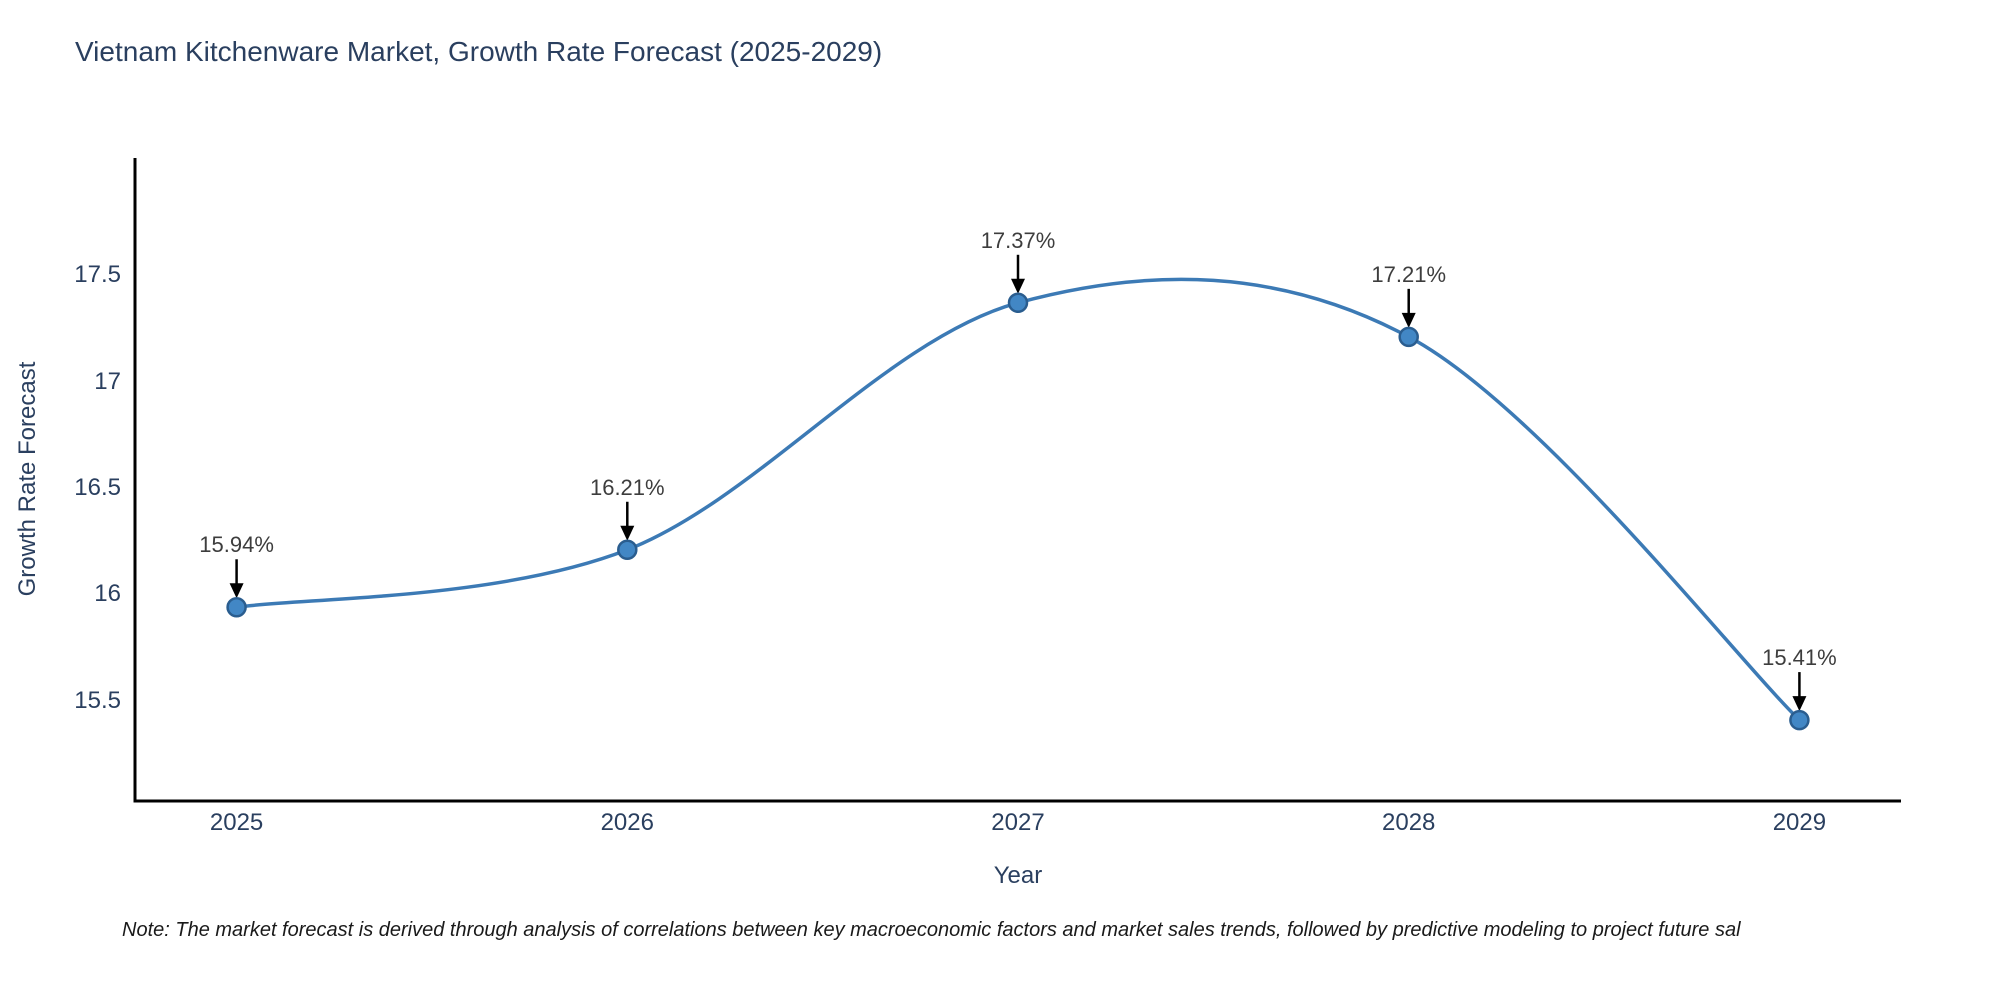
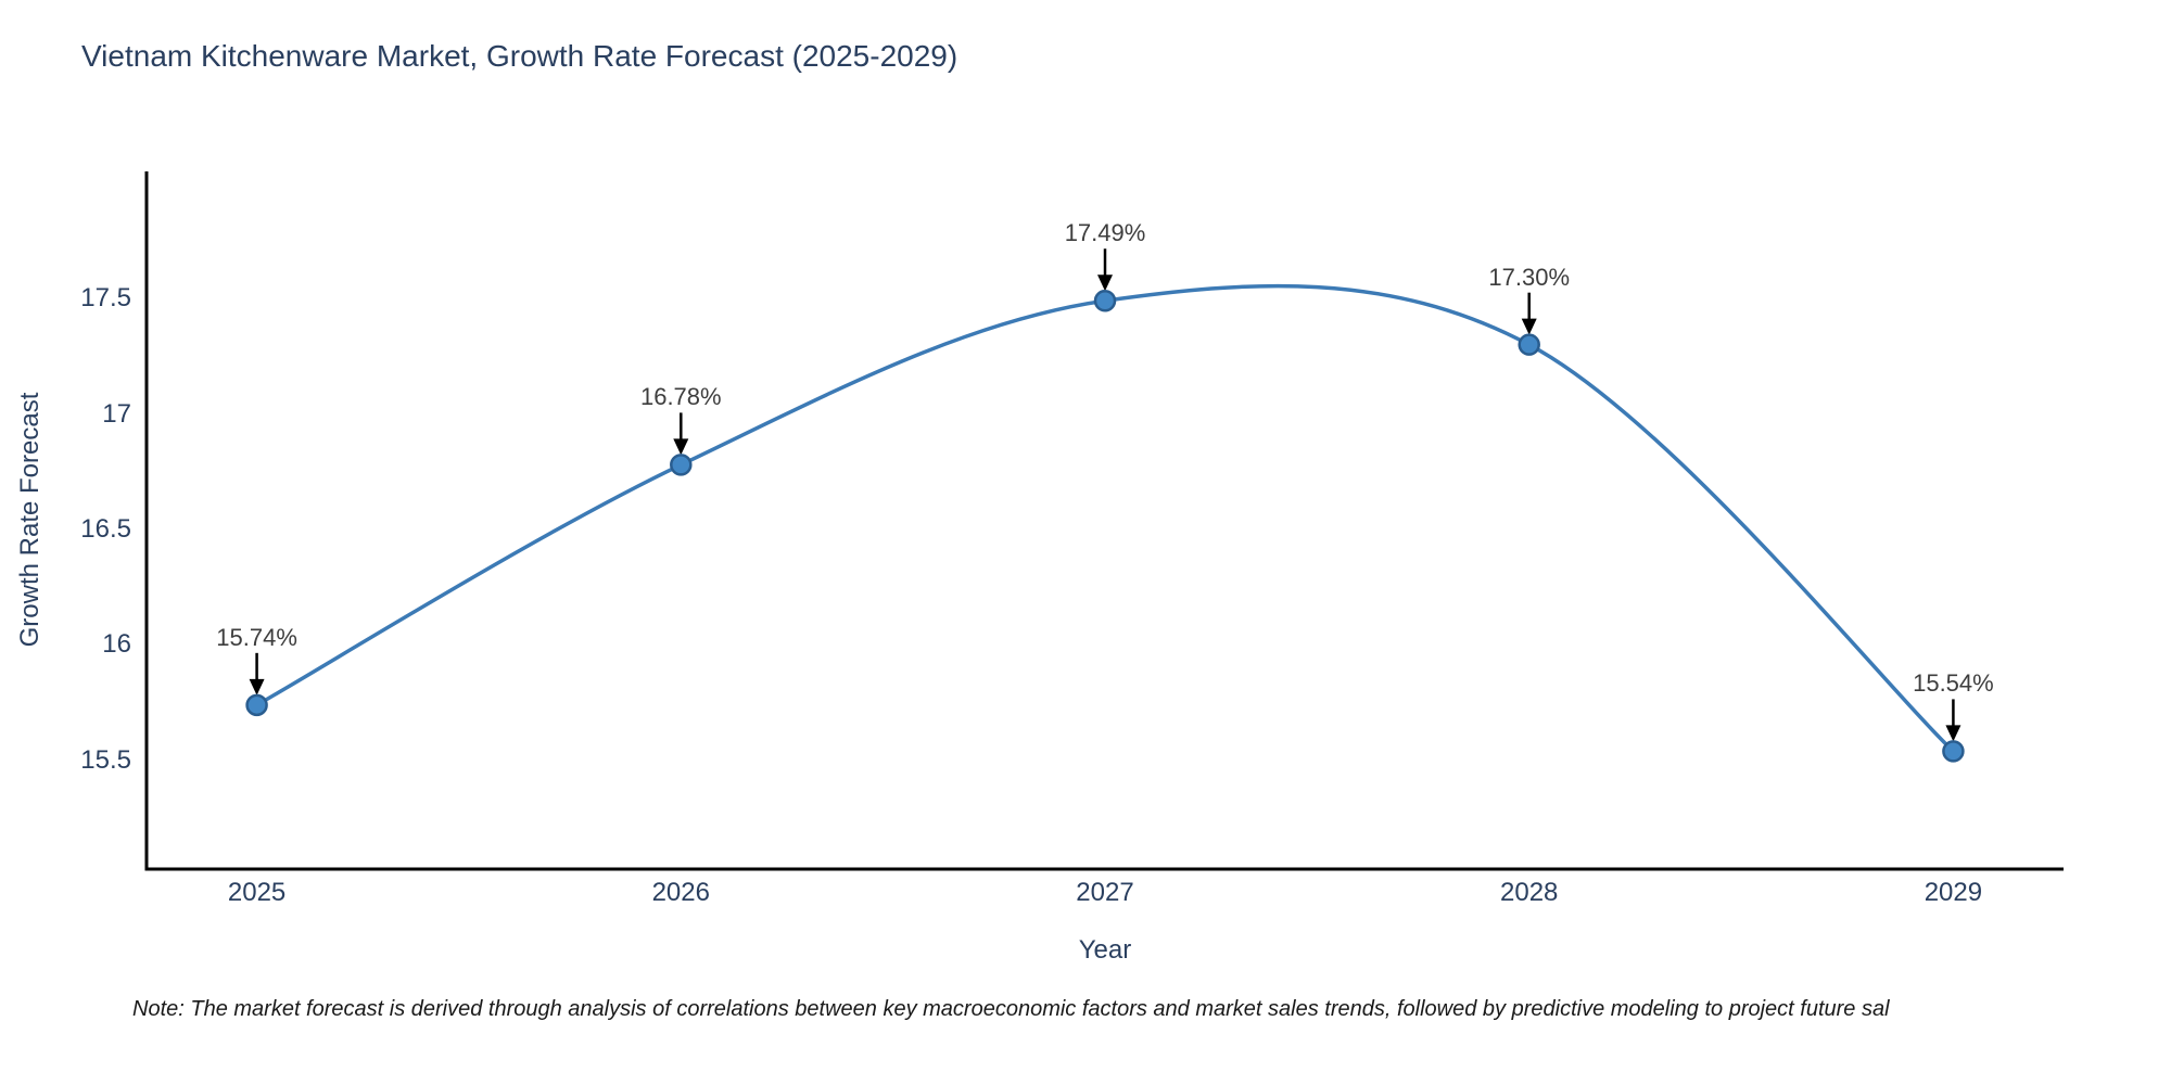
2025: 15.94% -> 15.74%
2026: 16.21% -> 16.78%
2027: 17.37% -> 17.49%
2028: 17.21% -> 17.30%
2029: 15.41% -> 15.54%
